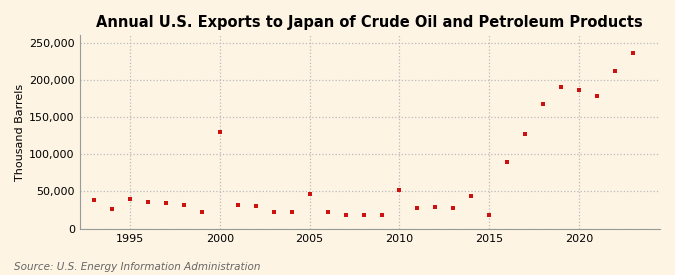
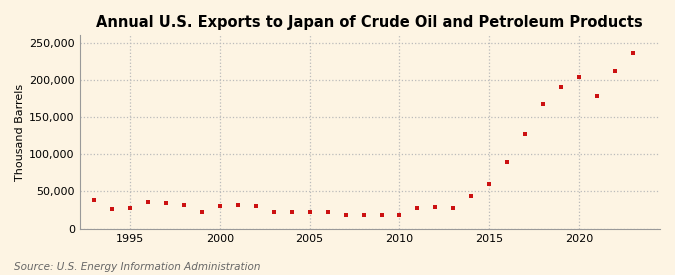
1995: 40,000 -> 28,000
2000: 130,000 -> 31,000
2005: 46,000 -> 22,000
2010: 52,000 -> 19,000
2015: 18,000 -> 60,000
2020: 186,000 -> 204,000
